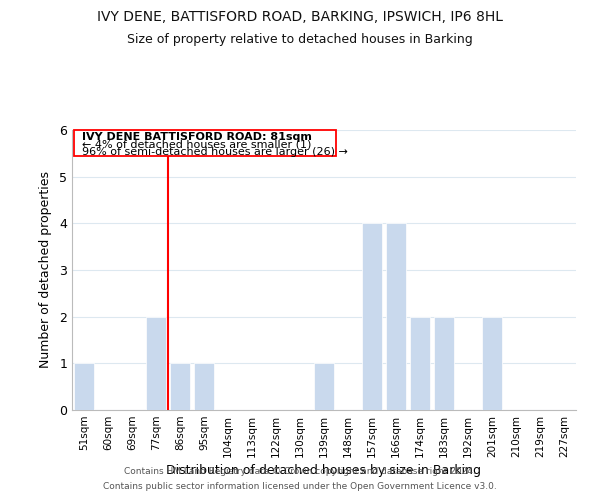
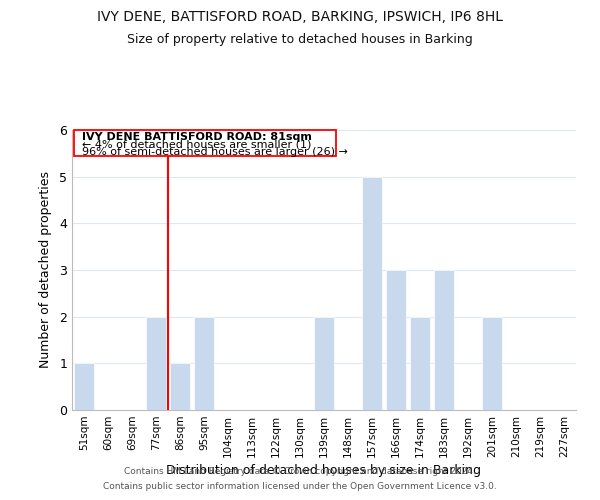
95sqm: 1 -> 2
139sqm: 1 -> 2
157sqm: 4 -> 5
166sqm: 4 -> 3
183sqm: 2 -> 3
